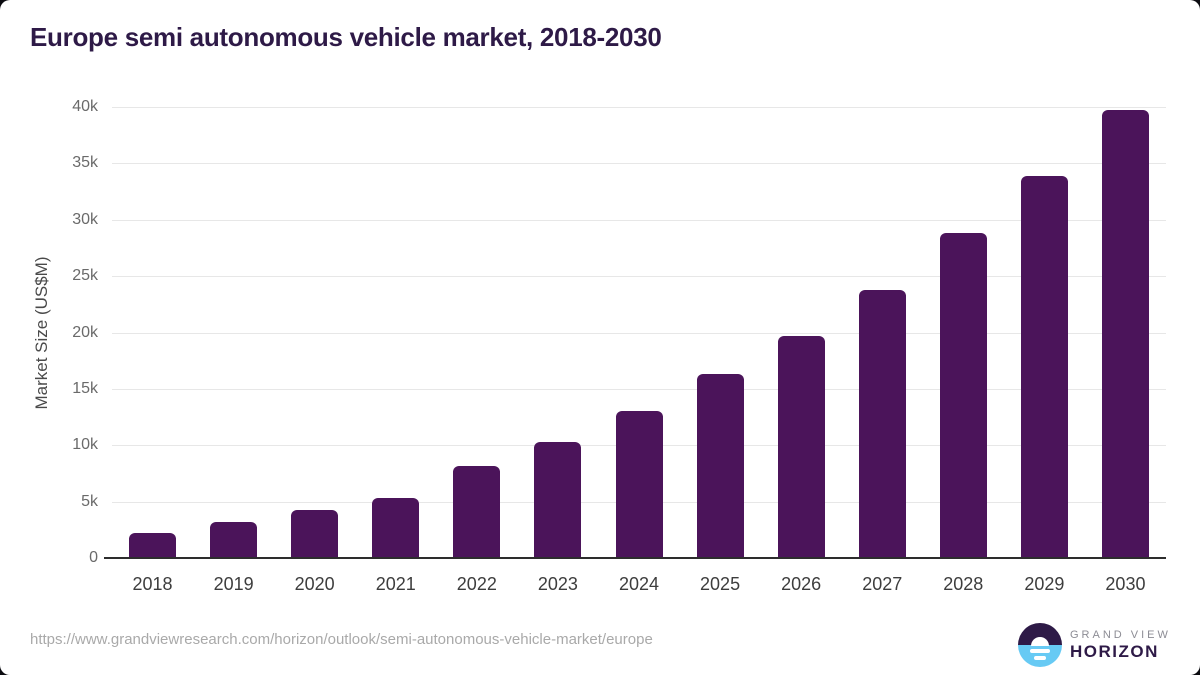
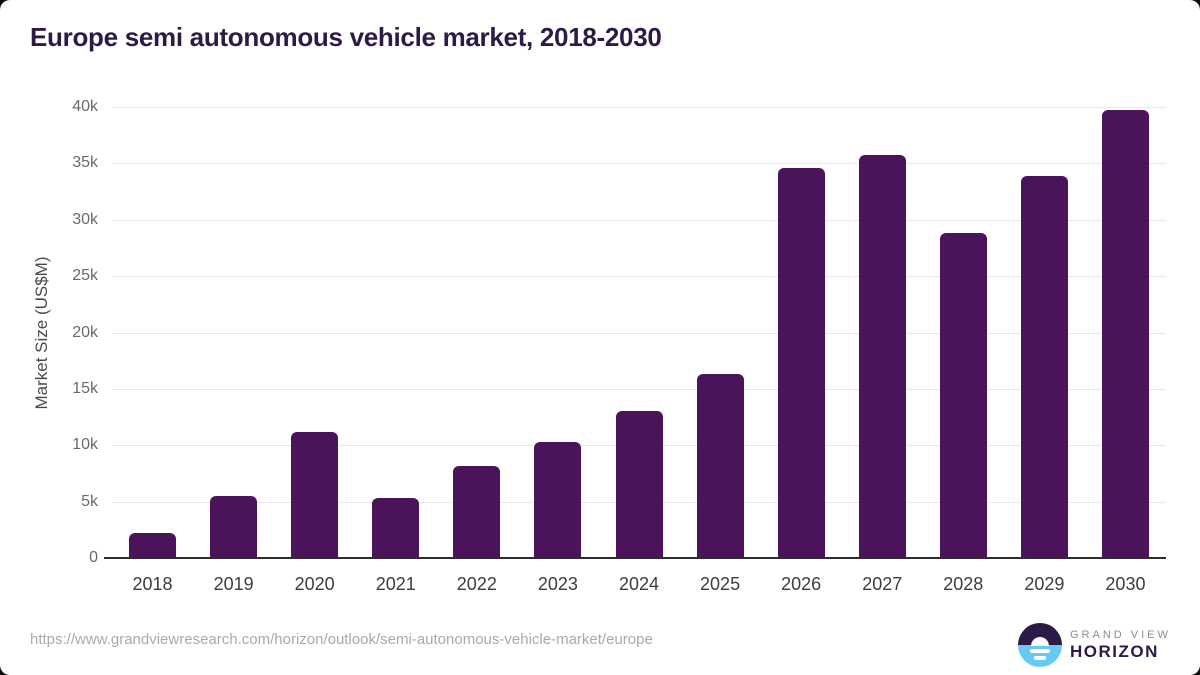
2019: 3.2k -> 5.5k
2020: 4.3k -> 11.2k
2026: 19.7k -> 34.6k
2027: 23.8k -> 35.7k
